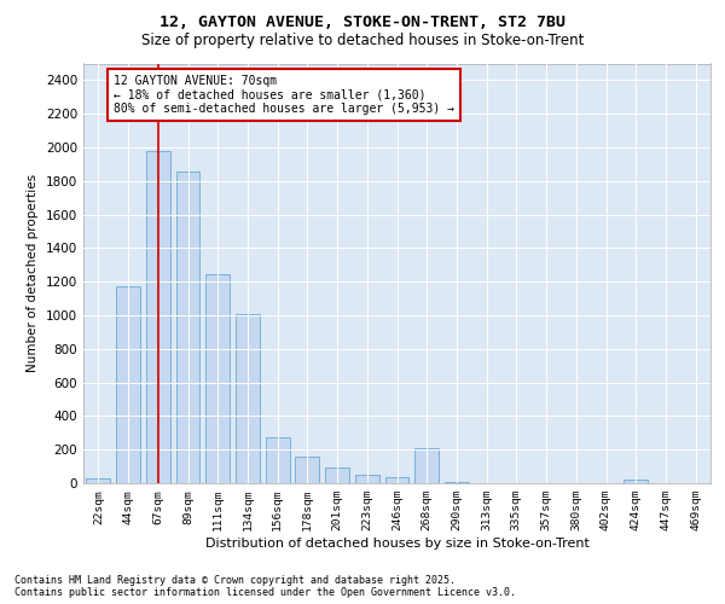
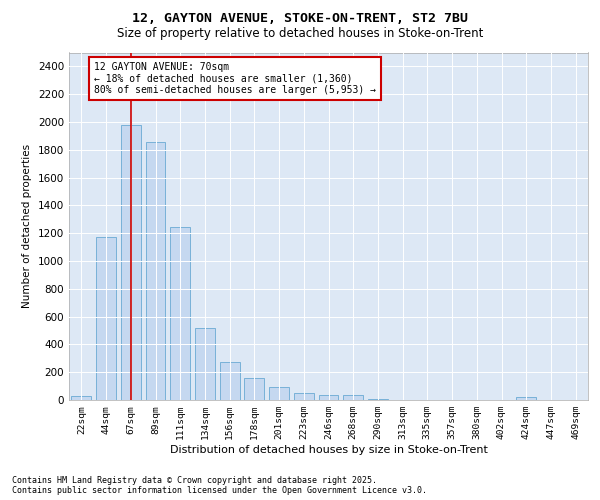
134sqm: 1010 -> 520
268sqm: 210 -> 40
